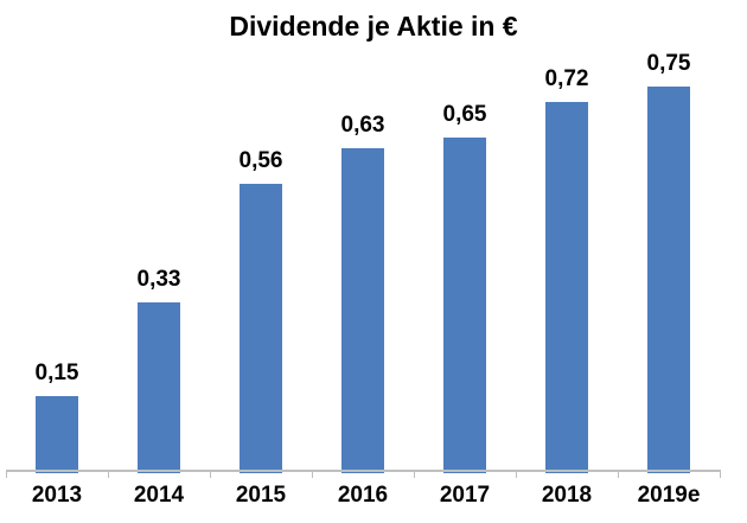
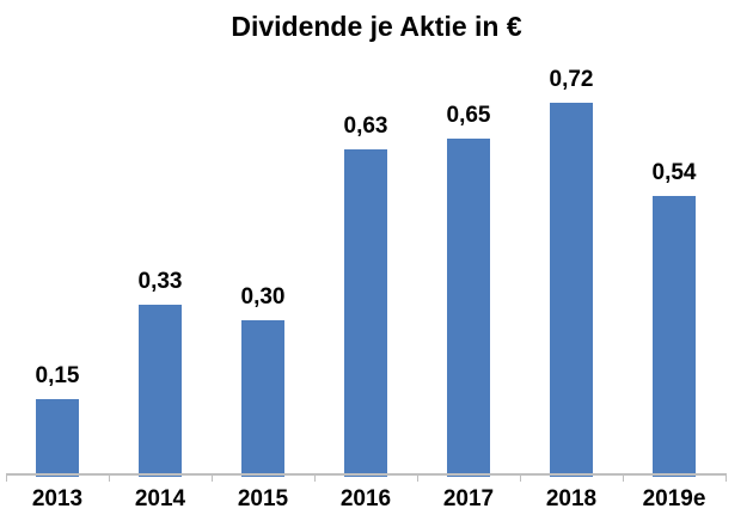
2015: 0,56 -> 0,30
2019e: 0,75 -> 0,54
